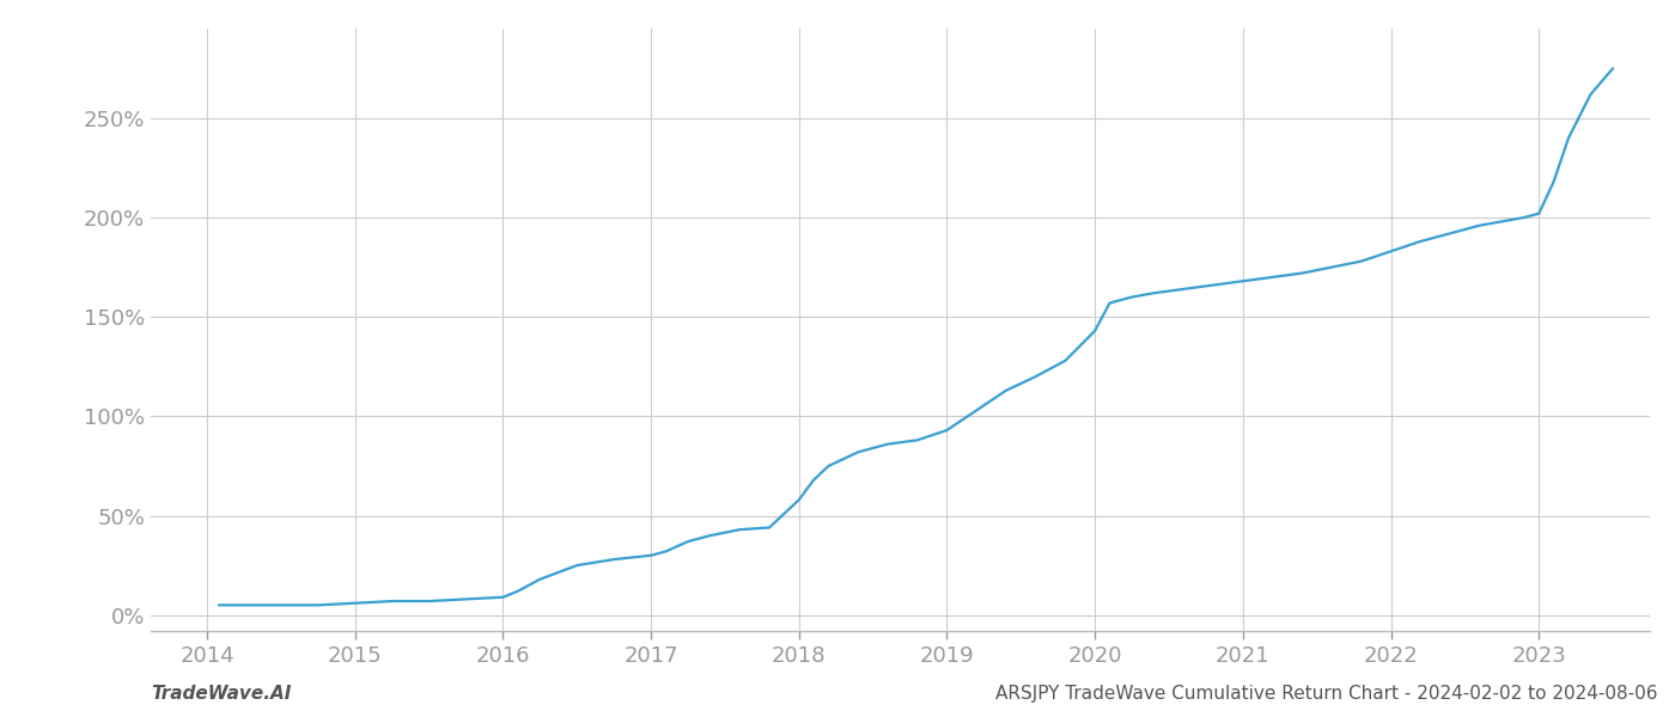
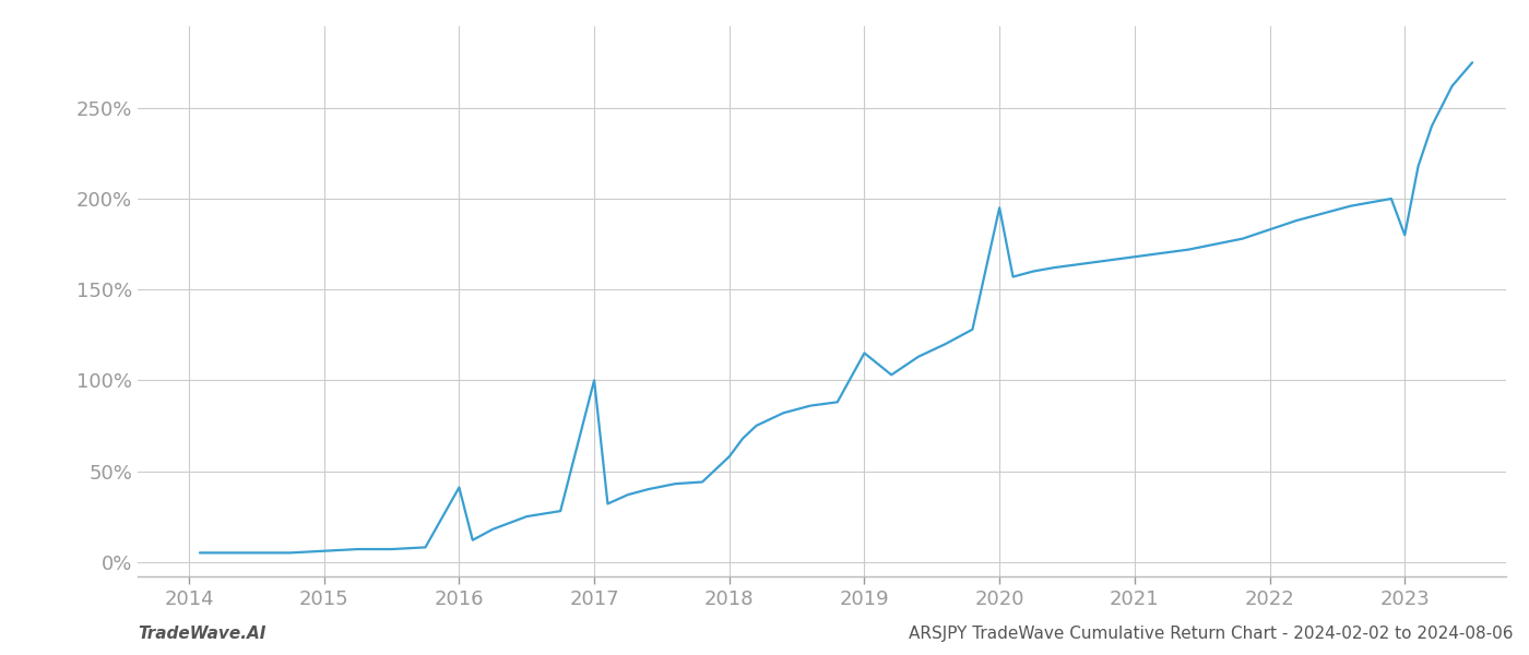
2016: 9% -> 41%
2017: 30% -> 100%
2019: 93% -> 115%
2020: 143% -> 195%
2023: 202% -> 180%
